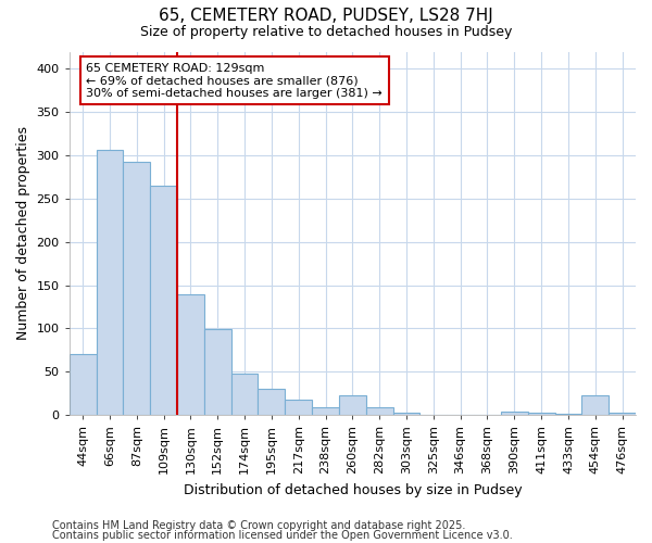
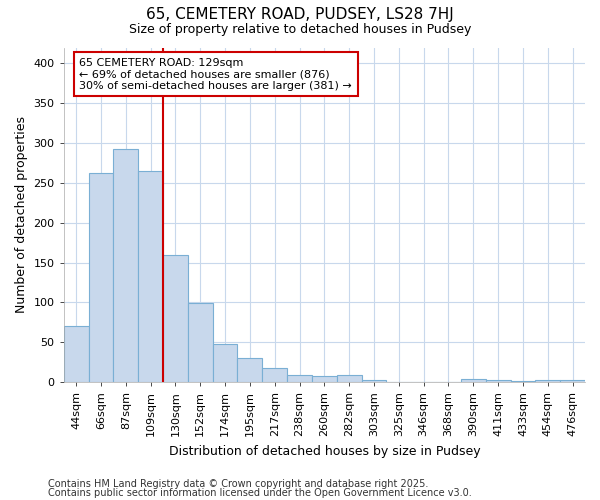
66sqm: 306 -> 263
130sqm: 140 -> 160
260sqm: 22 -> 7
454sqm: 22 -> 3
